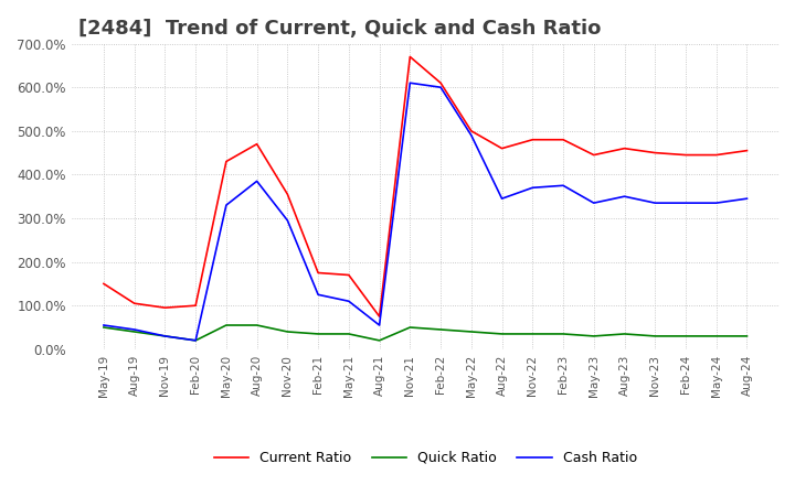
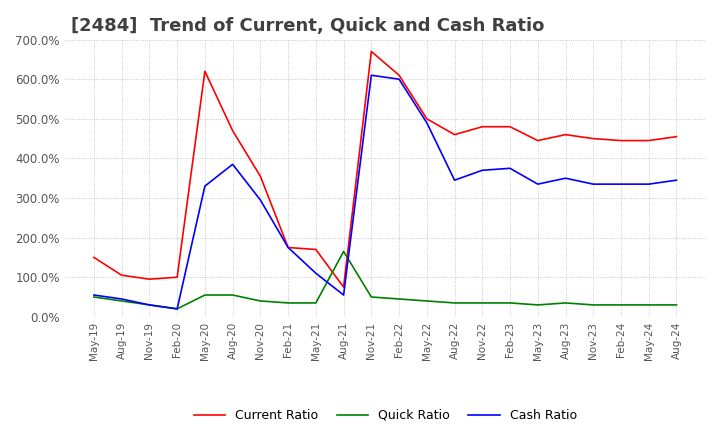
Current Ratio/May-20: 430% -> 620%
Cash Ratio/Feb-21: 125% -> 175%
Quick Ratio/Aug-21: 20% -> 165%
